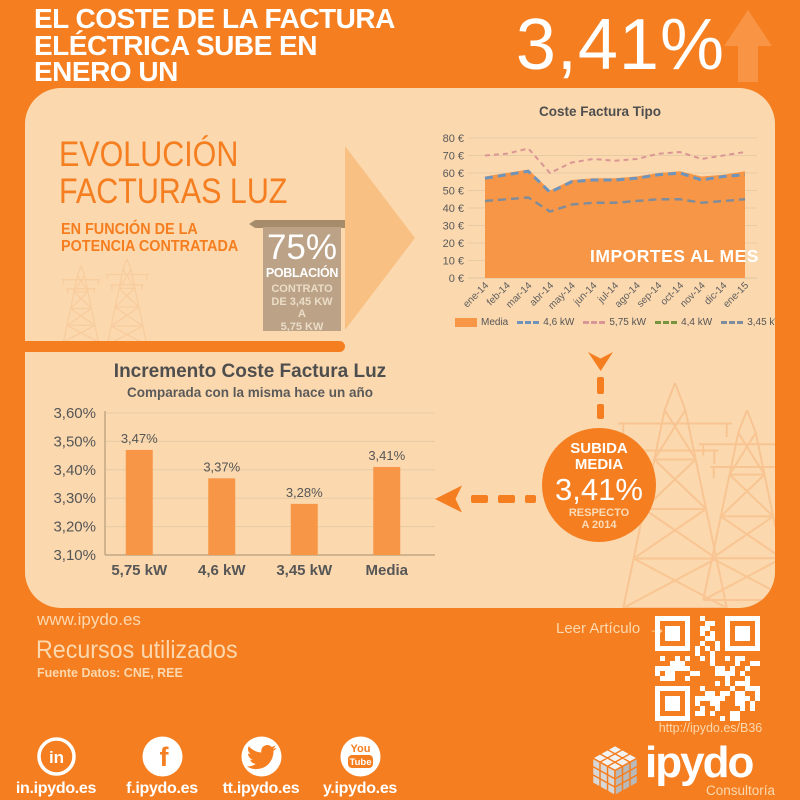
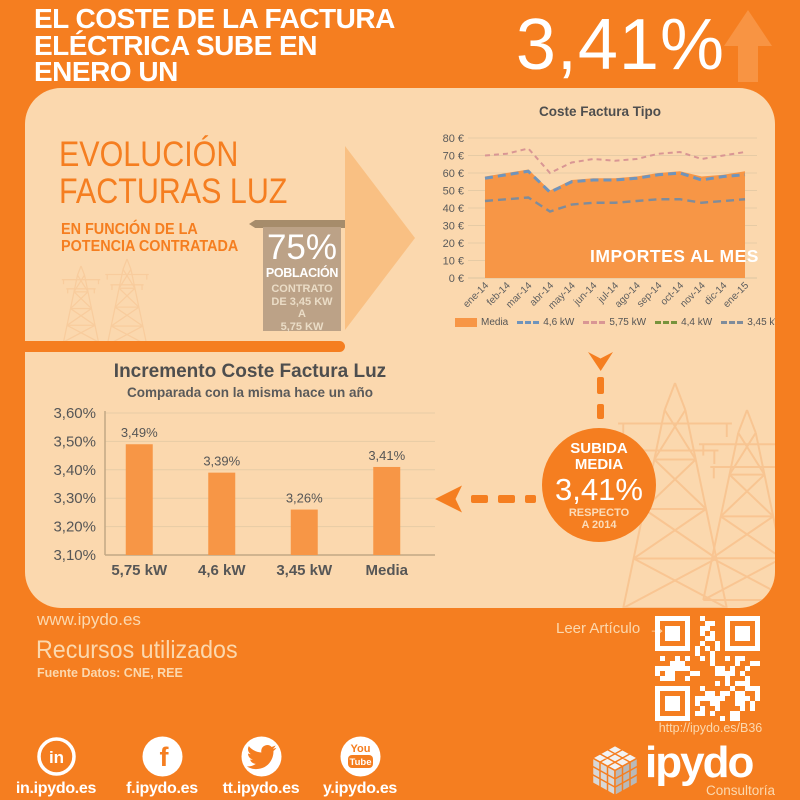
Incremento Coste Factura Luz/5,75 kW: 3,47% -> 3,49%
Incremento Coste Factura Luz/4,6 kW: 3,37% -> 3,39%
Incremento Coste Factura Luz/3,45 kW: 3,28% -> 3,26%
